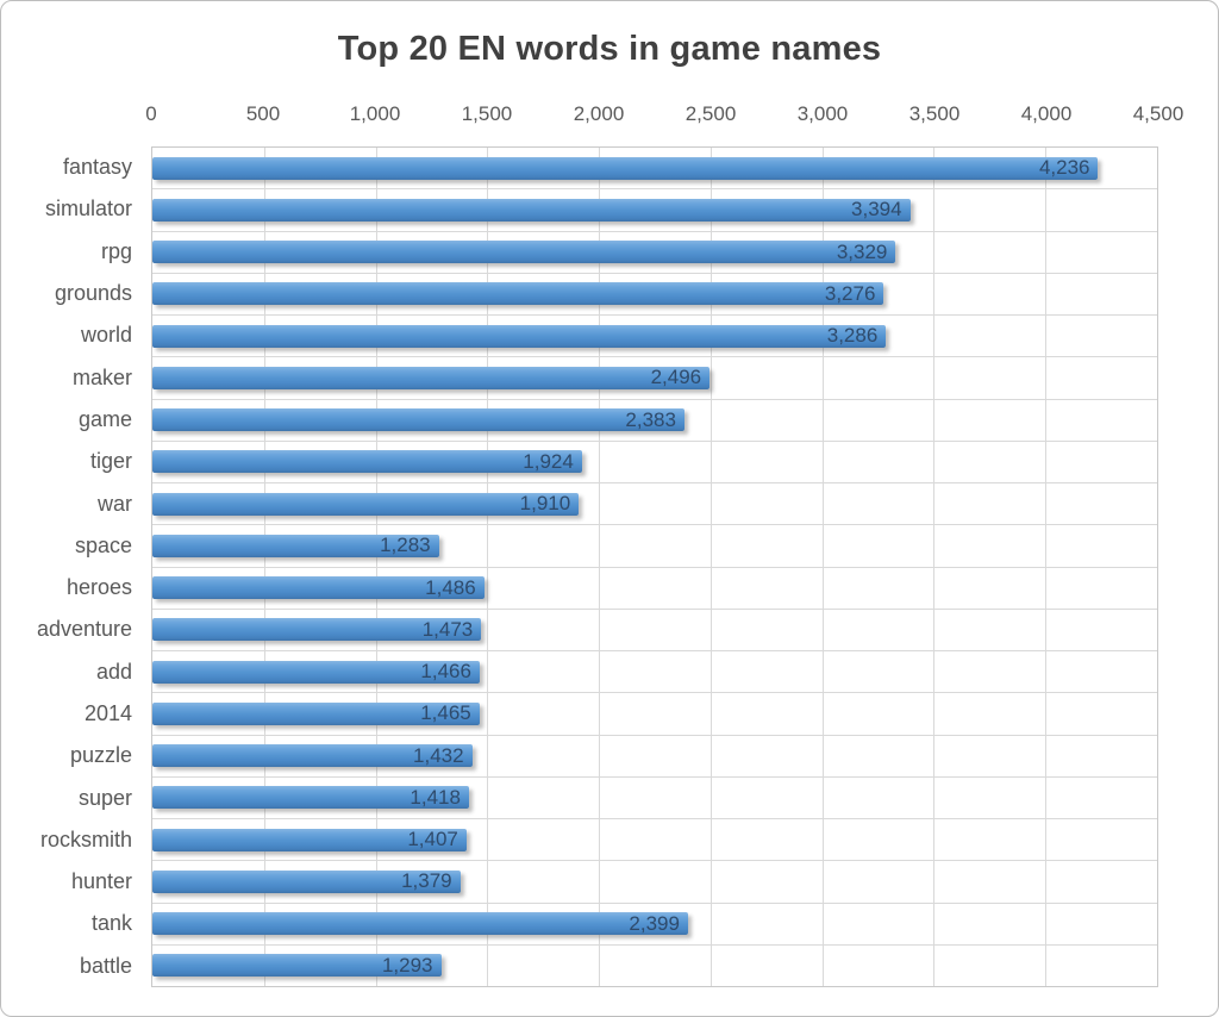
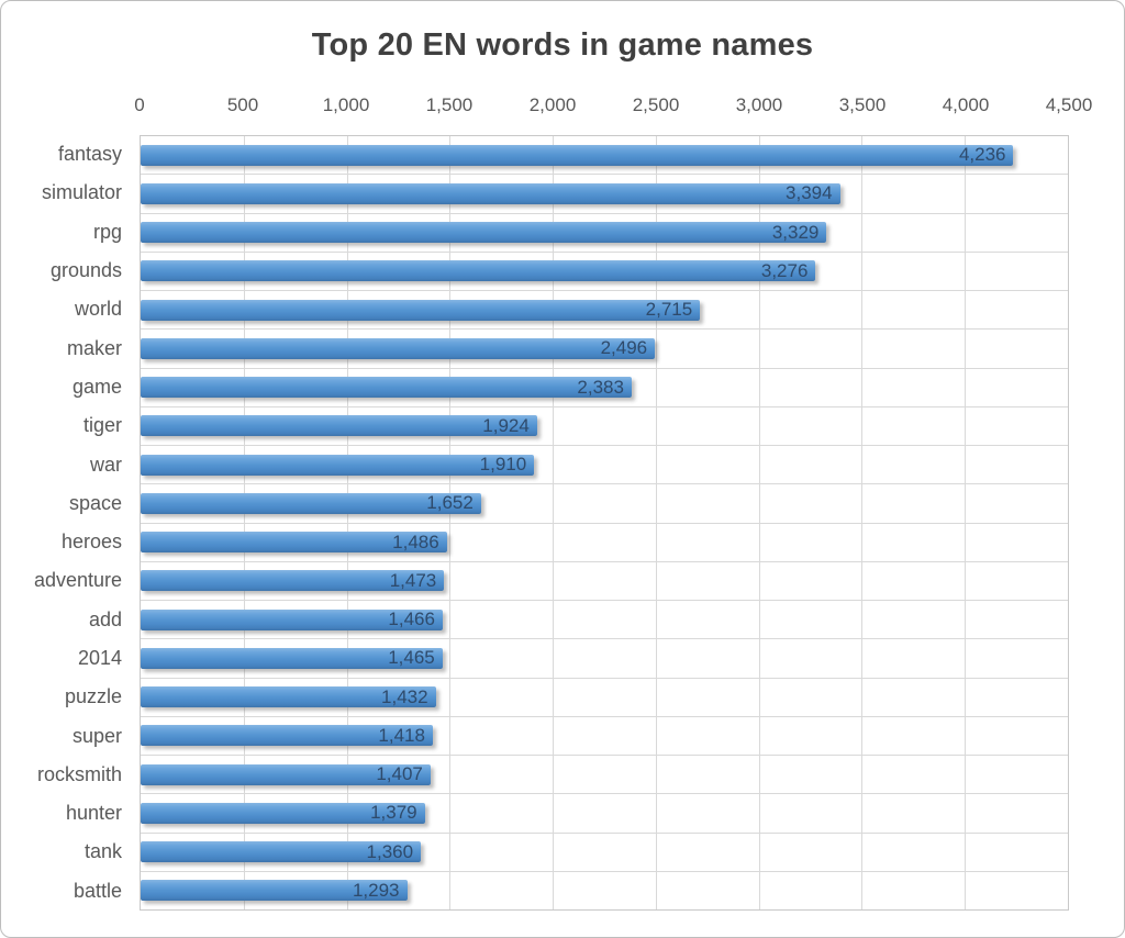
world: 3,286 -> 2,715
space: 1,283 -> 1,652
tank: 2,399 -> 1,360
